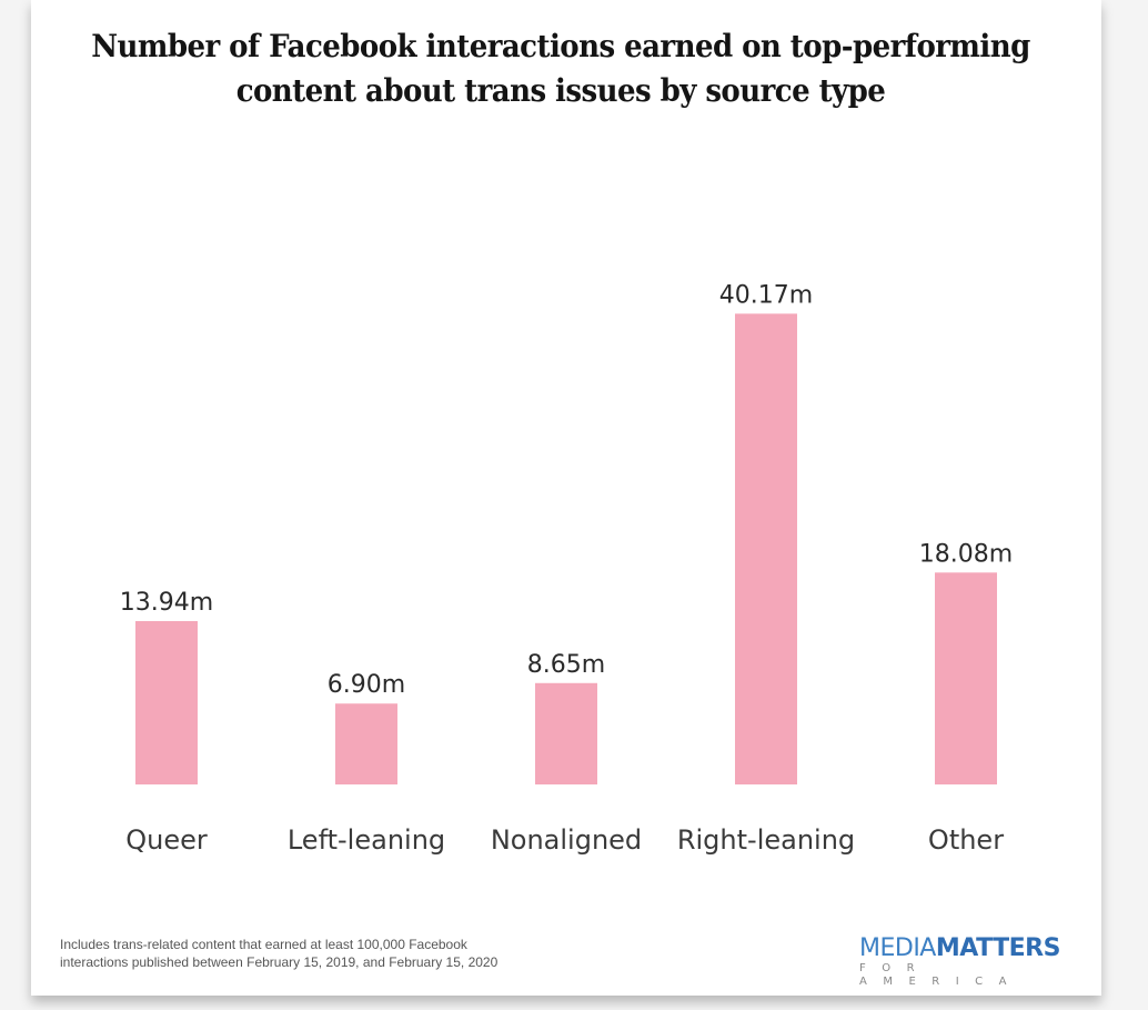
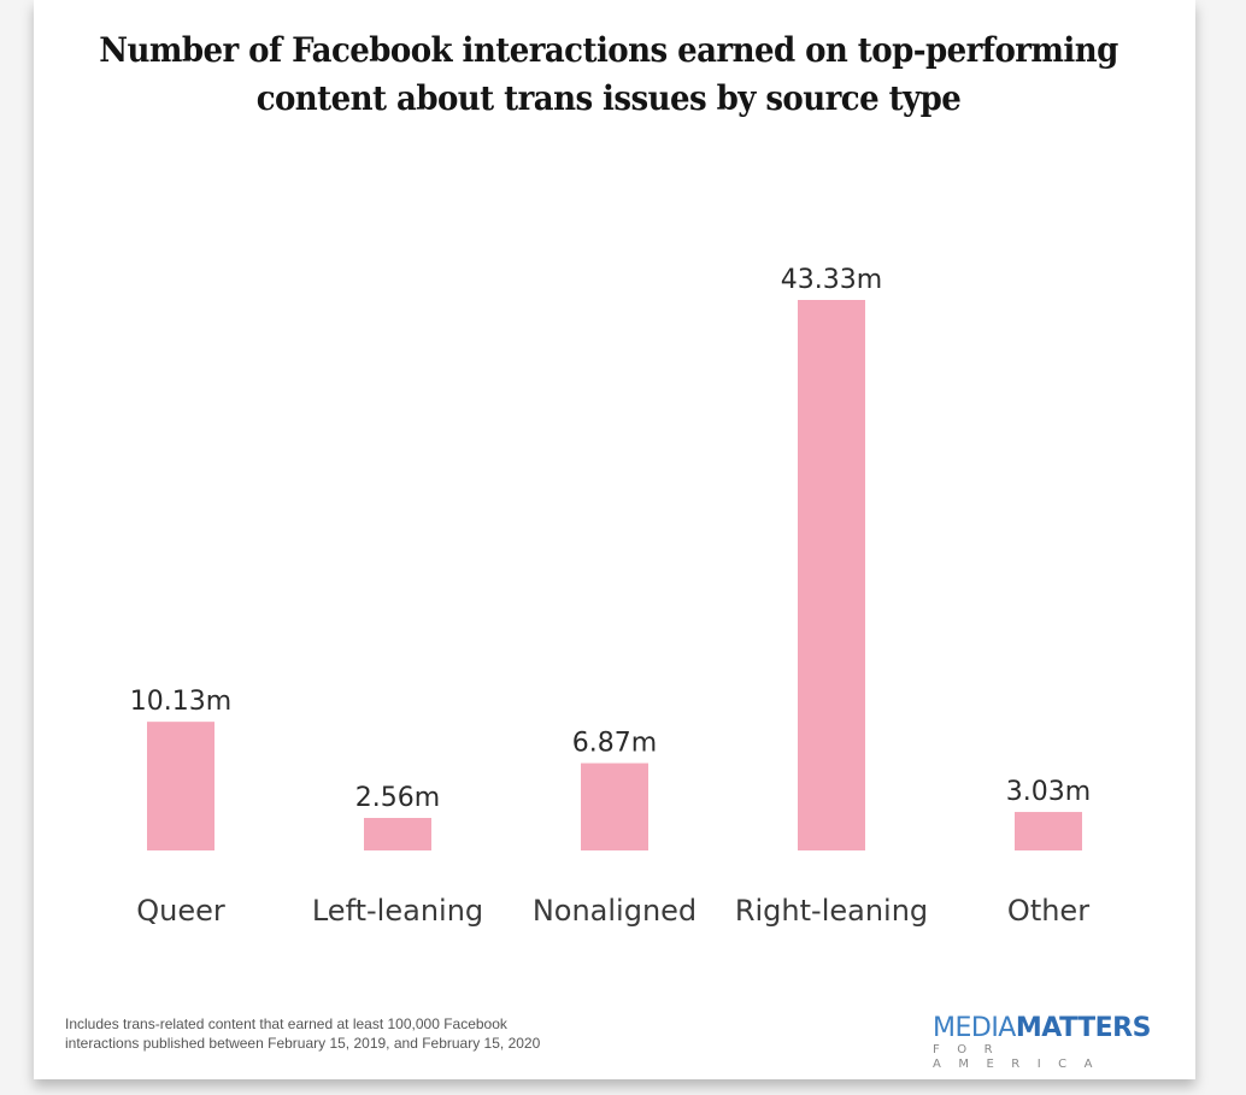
Queer: 13.94m -> 10.13m
Left-leaning: 6.90m -> 2.56m
Nonaligned: 8.65m -> 6.87m
Right-leaning: 40.17m -> 43.33m
Other: 18.08m -> 3.03m
